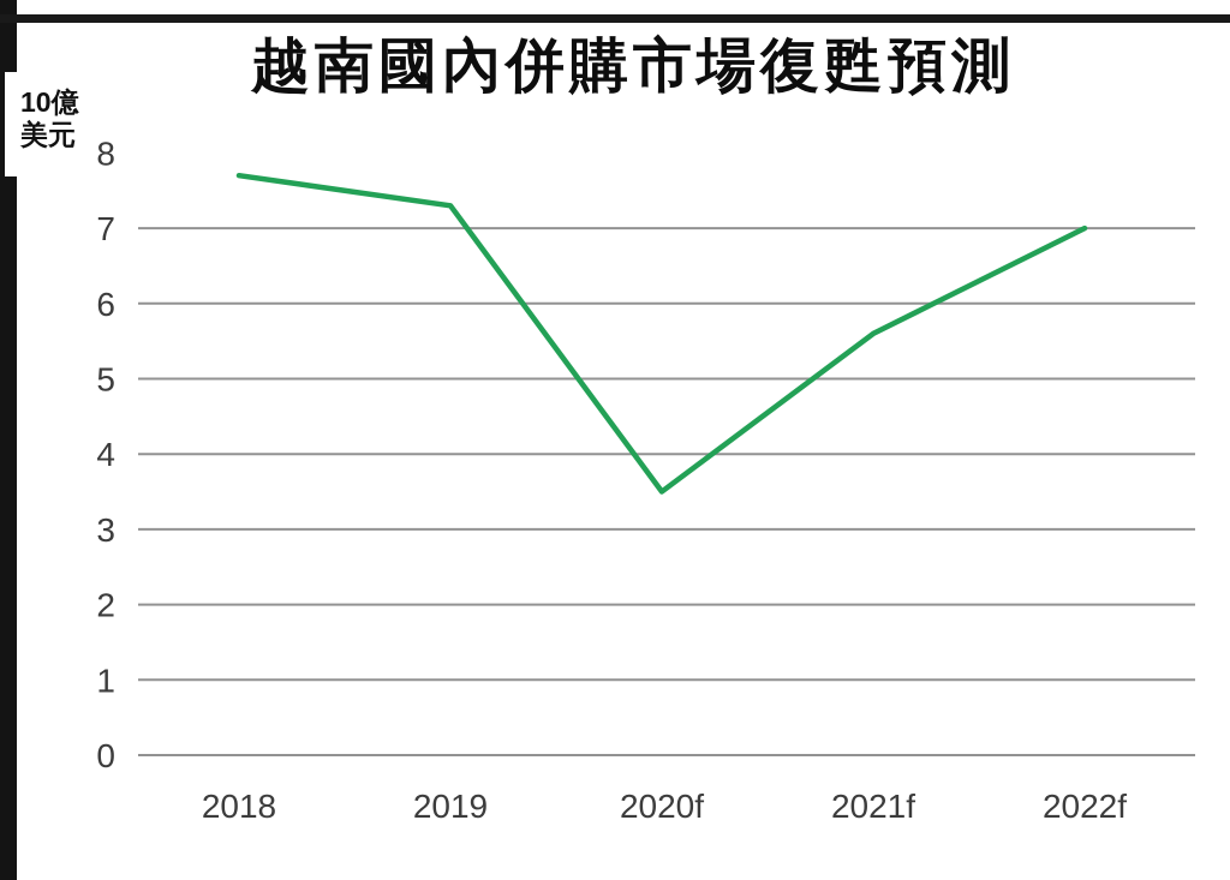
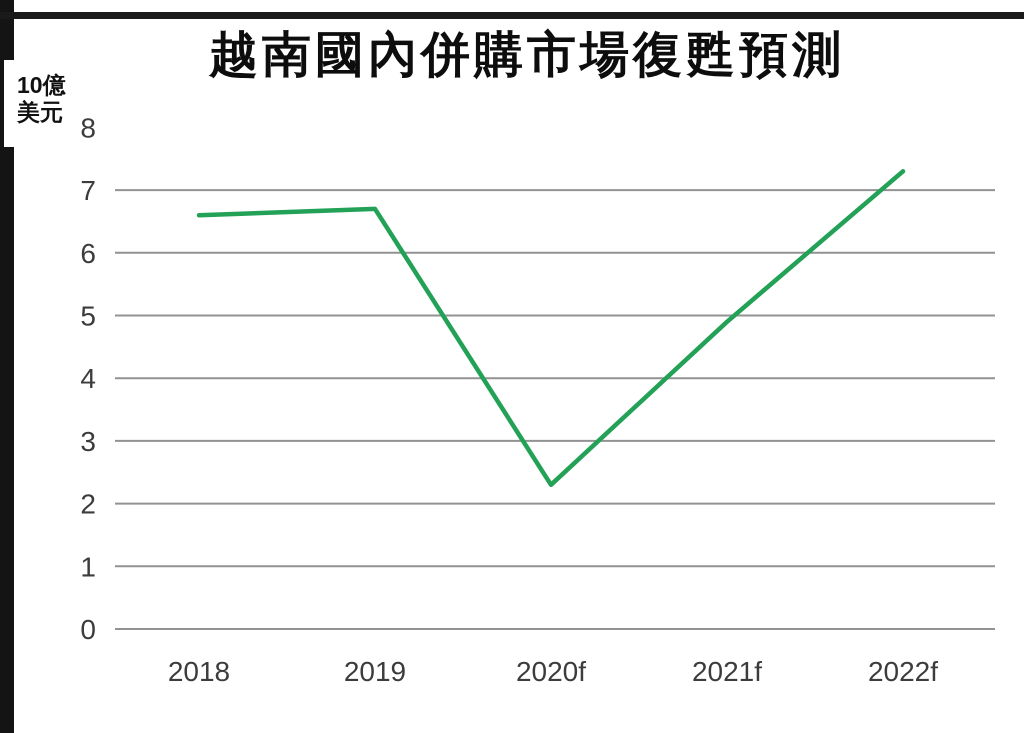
2018: 7.7 -> 6.6
2019: 7.3 -> 6.7
2020f: 3.5 -> 2.3
2021f: 5.6 -> 4.9
2022f: 7.0 -> 7.3
